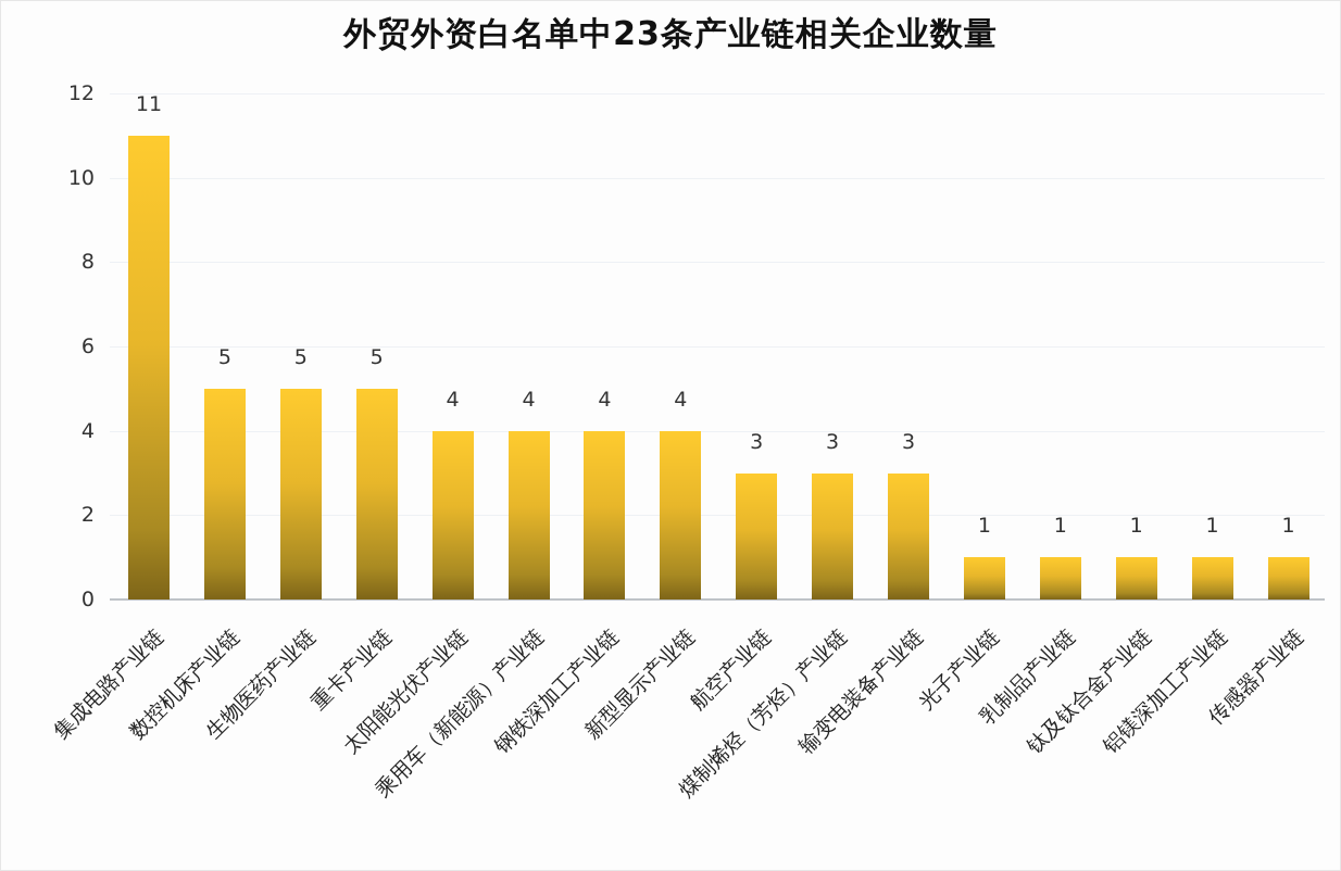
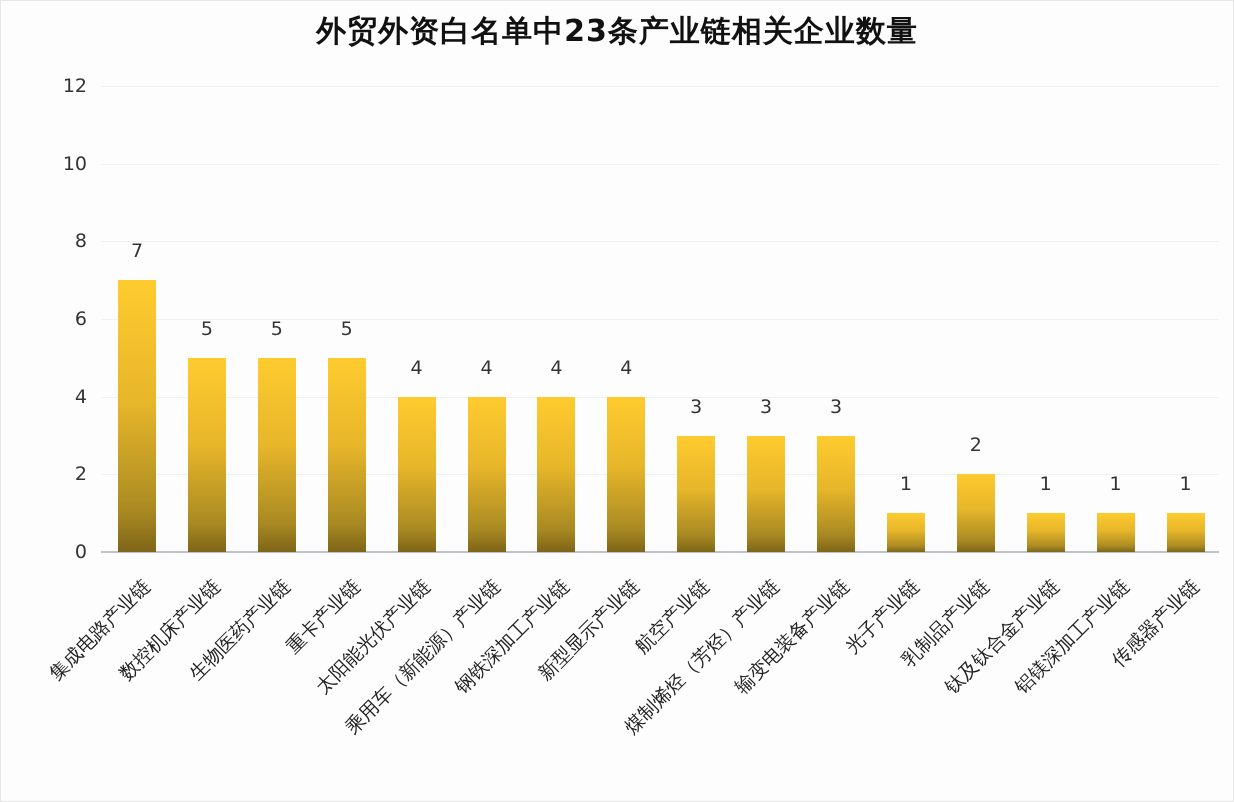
集成电路产业链: 11 -> 7
乳制品产业链: 1 -> 2
